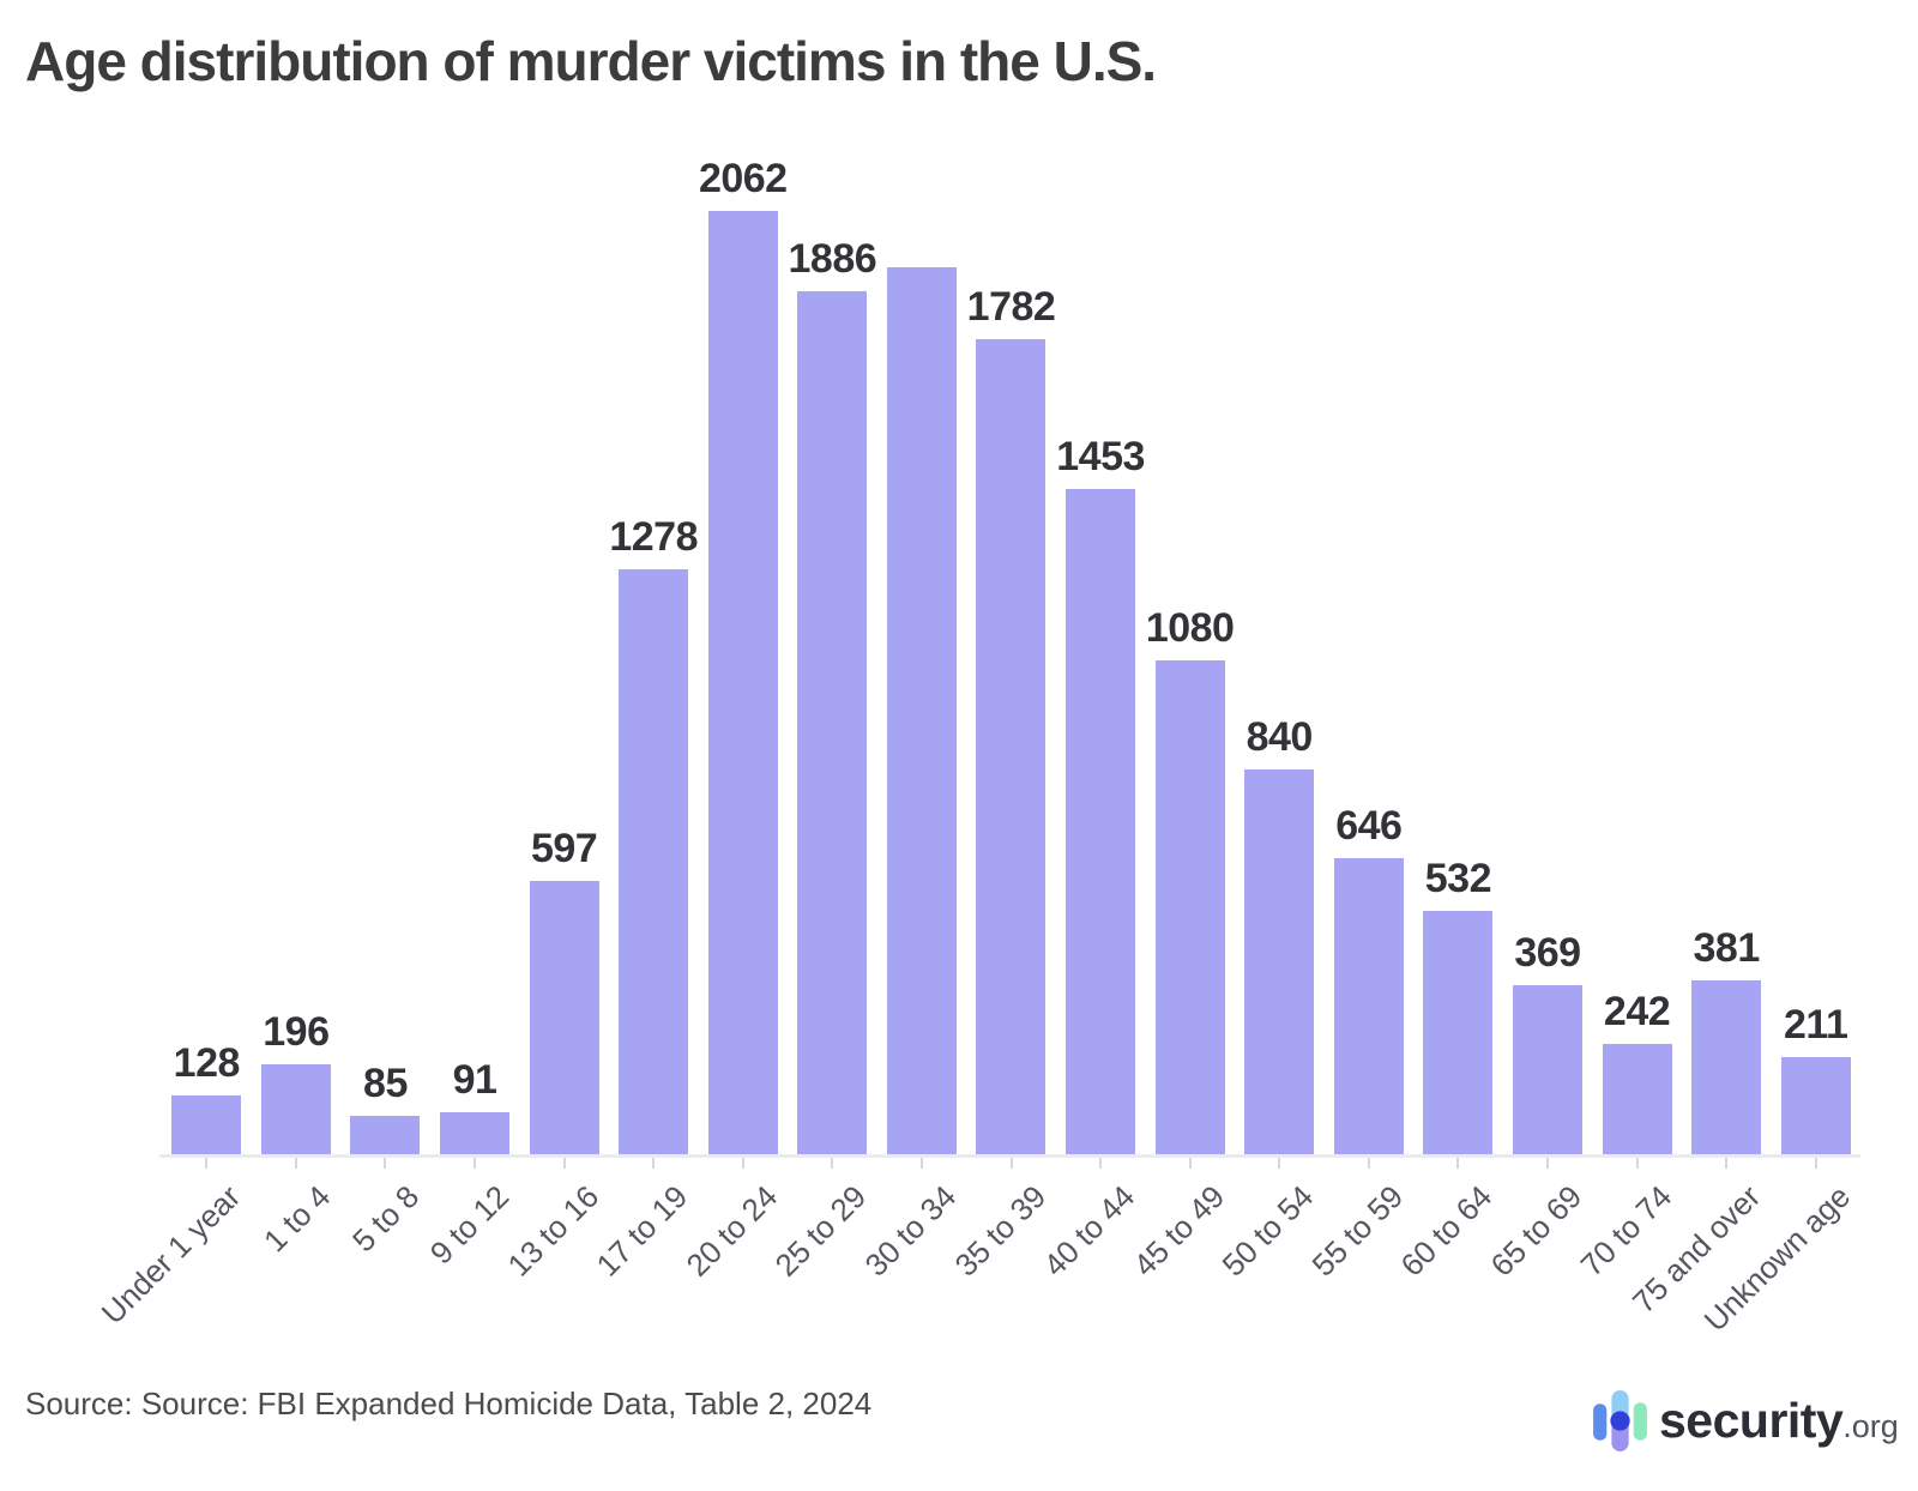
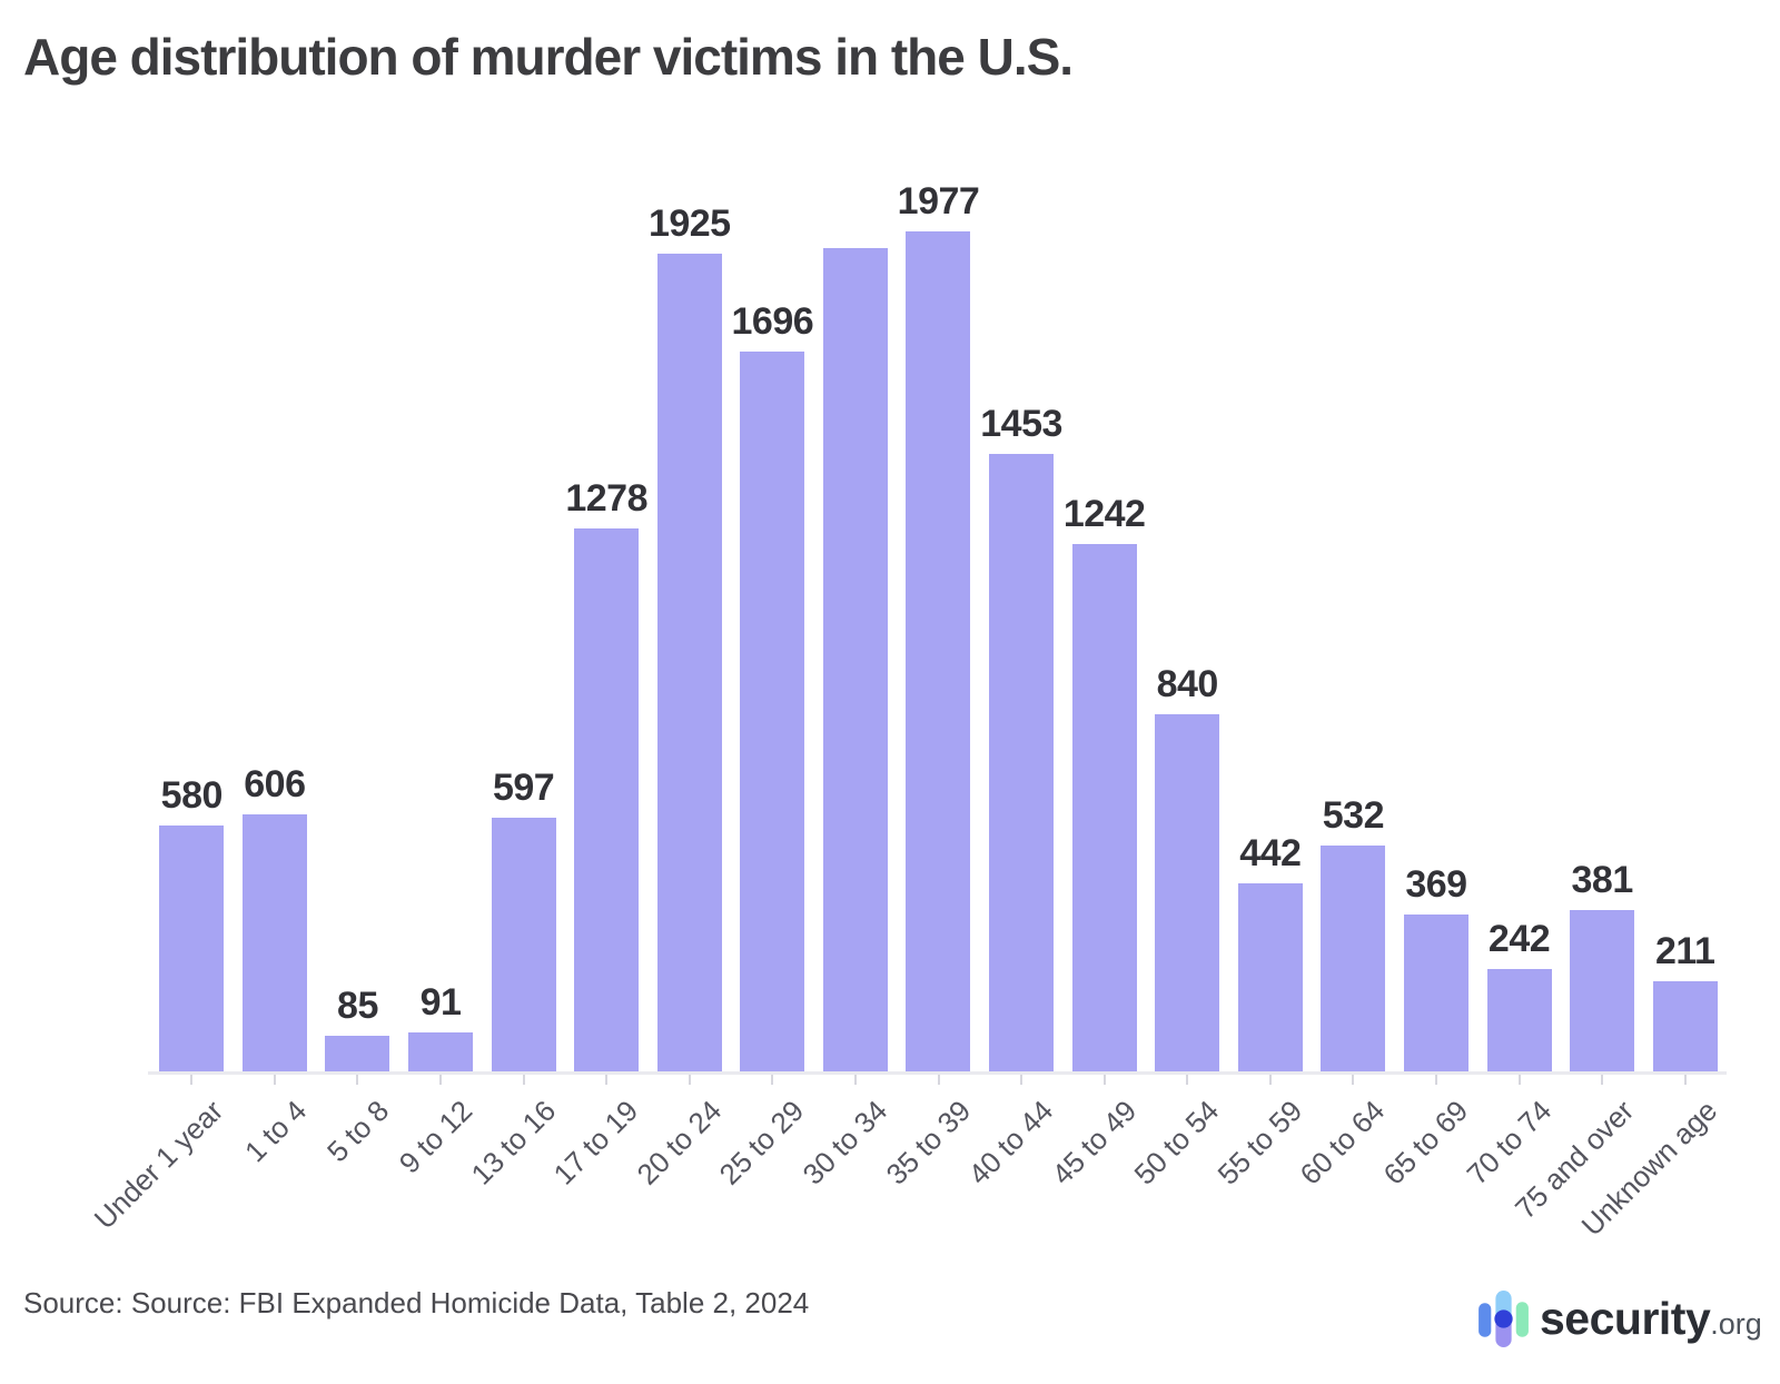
Under 1 year: 128 -> 580
1 to 4: 196 -> 606
20 to 24: 2062 -> 1925
25 to 29: 1886 -> 1696
35 to 39: 1782 -> 1977
45 to 49: 1080 -> 1242
55 to 59: 646 -> 442
